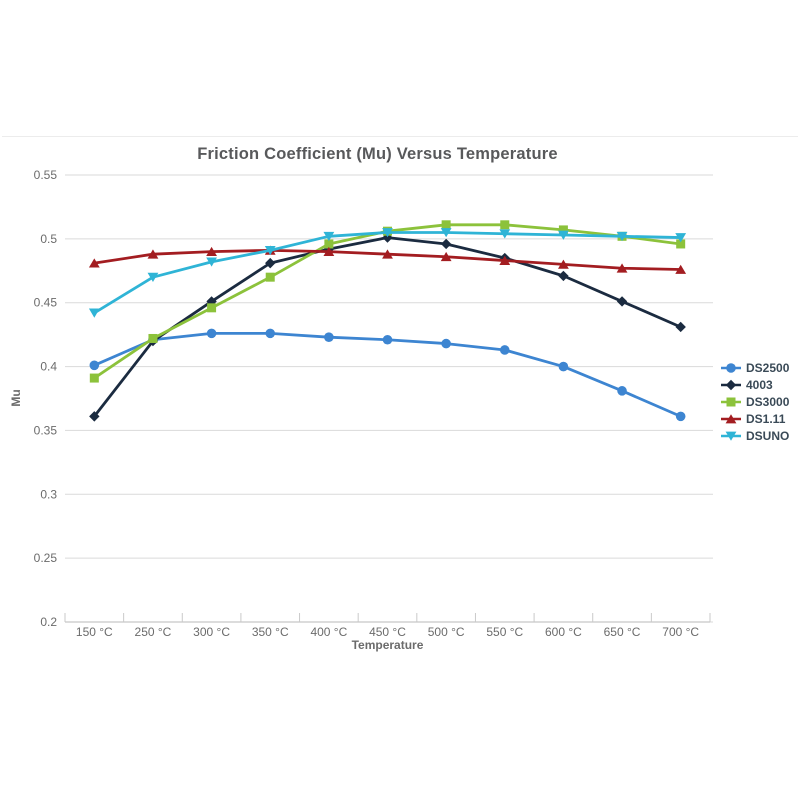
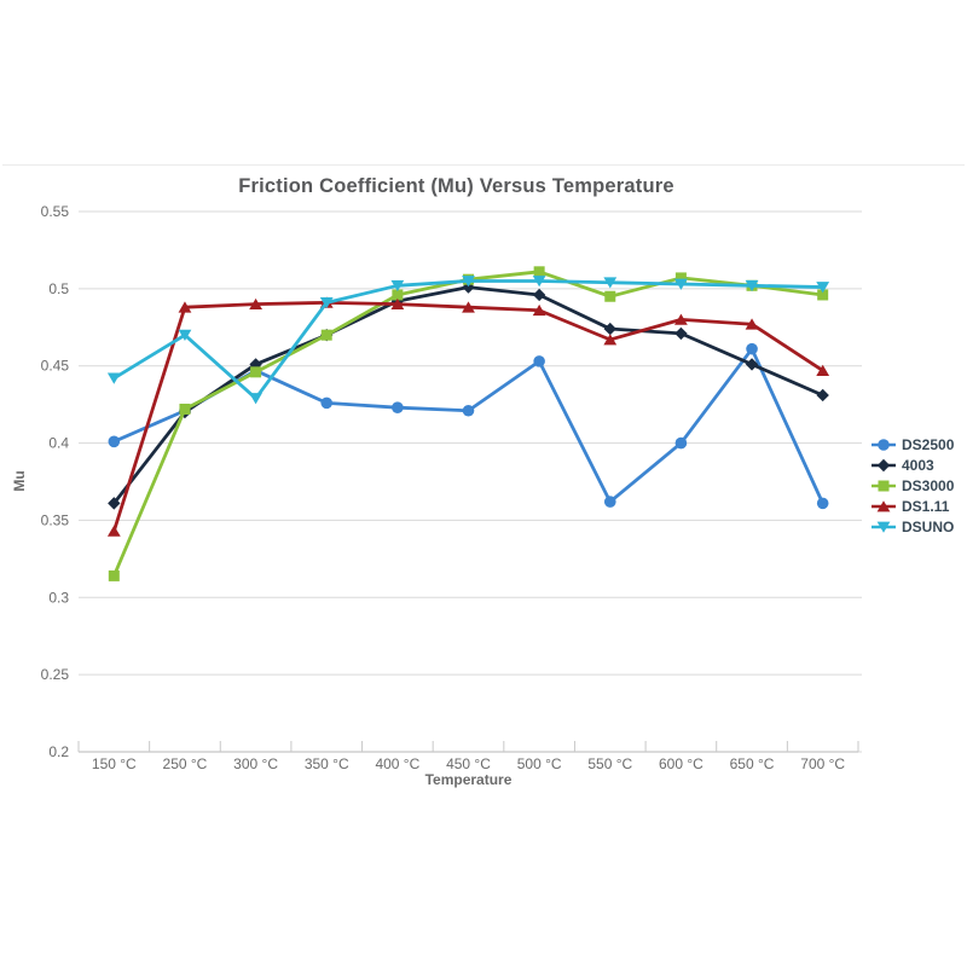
DS3000/150 °C: 0.391 -> 0.314
DS1.11/150 °C: 0.481 -> 0.343
DS2500/300 °C: 0.426 -> 0.447
DSUNO/300 °C: 0.482 -> 0.429
4003/350 °C: 0.481 -> 0.470
DS2500/500 °C: 0.418 -> 0.453
DS2500/550 °C: 0.413 -> 0.362
4003/550 °C: 0.485 -> 0.474
DS3000/550 °C: 0.511 -> 0.495
DS1.11/550 °C: 0.483 -> 0.467
DS2500/650 °C: 0.381 -> 0.461
DS1.11/700 °C: 0.476 -> 0.447
